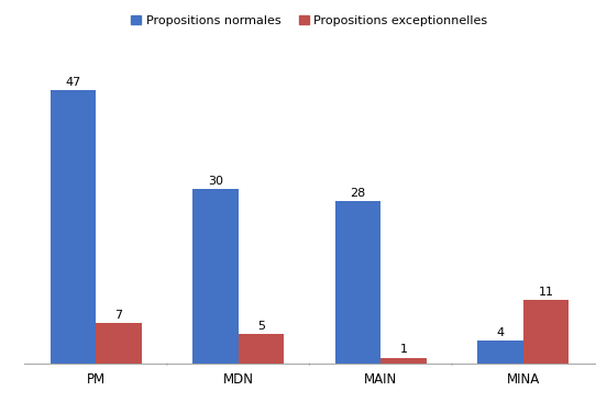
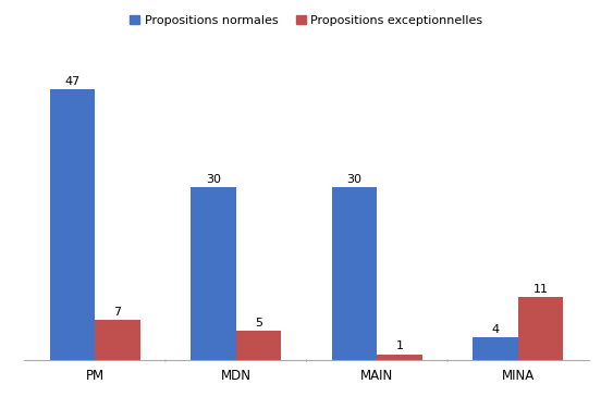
Propositions normales/MAIN: 28 -> 30
